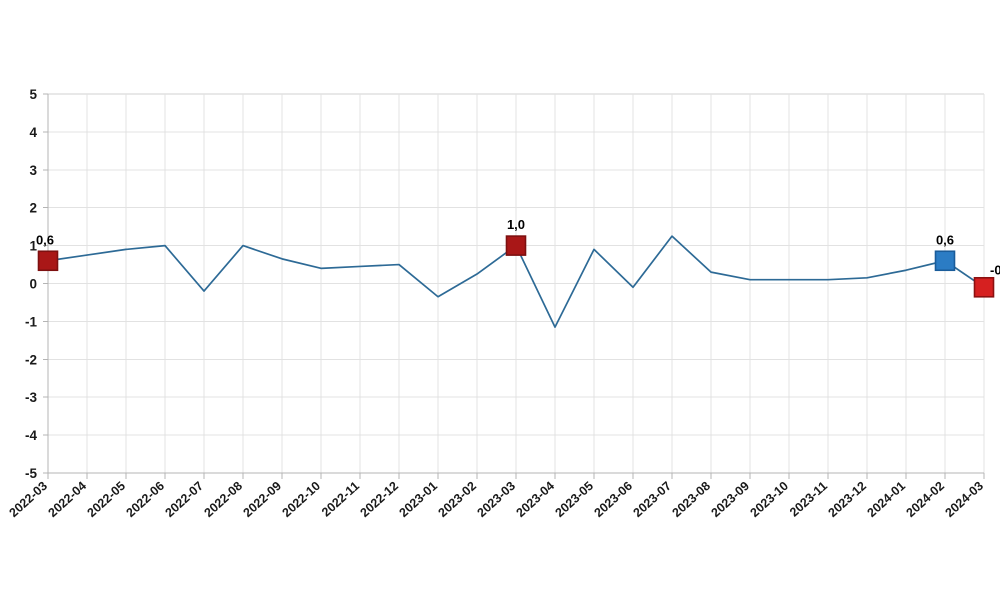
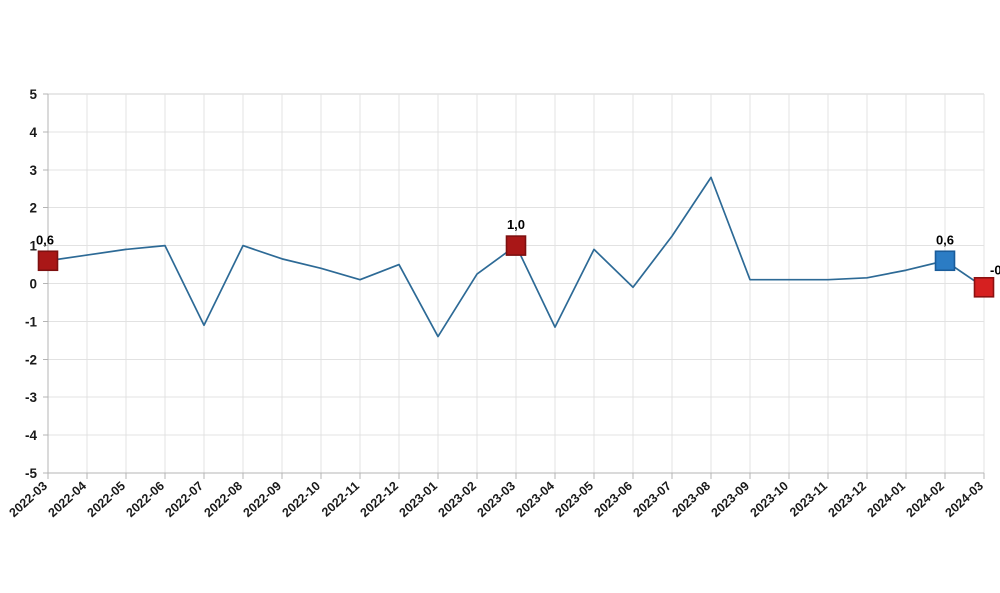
2022-07: -0.2 -> -1.1
2022-11: 0.5 -> 0.1
2023-01: -0.3 -> -1.4
2023-08: 0.3 -> 2.8
